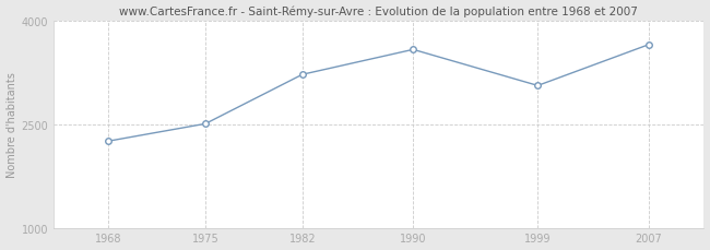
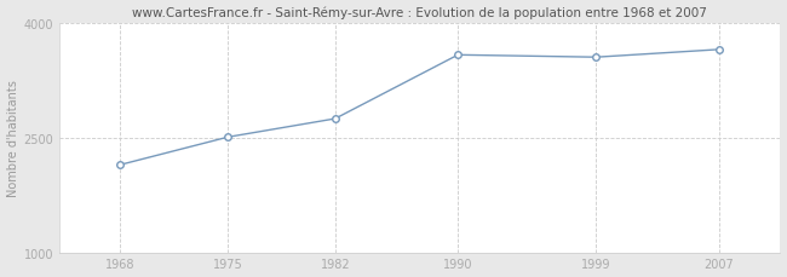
1968: 2260 -> 2150
1982: 3220 -> 2750
1999: 3060 -> 3550
